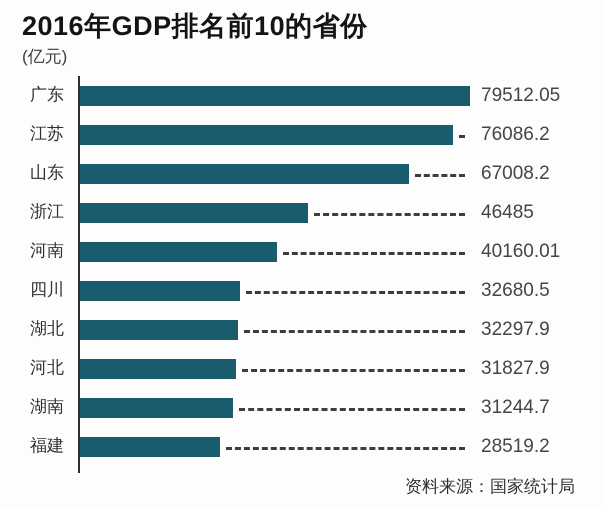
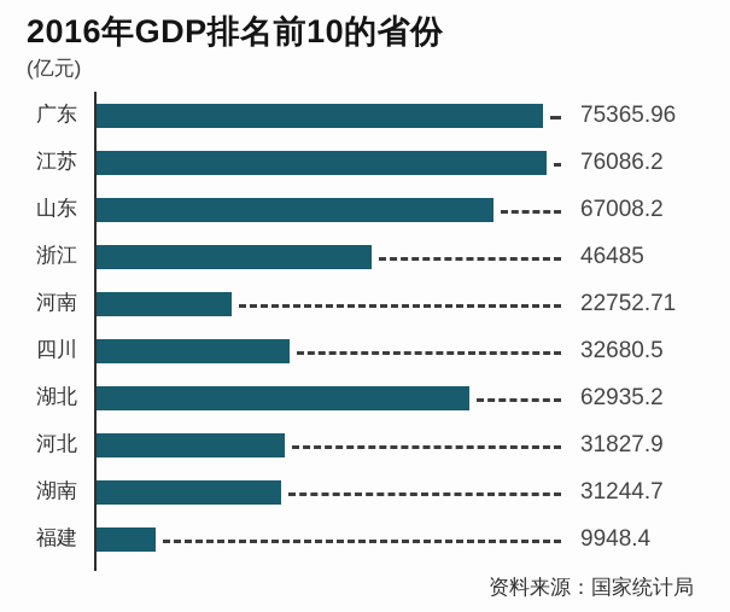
广东: 79512.05 -> 75365.96
河南: 40160.01 -> 22752.71
湖北: 32297.9 -> 62935.2
福建: 28519.2 -> 9948.4
